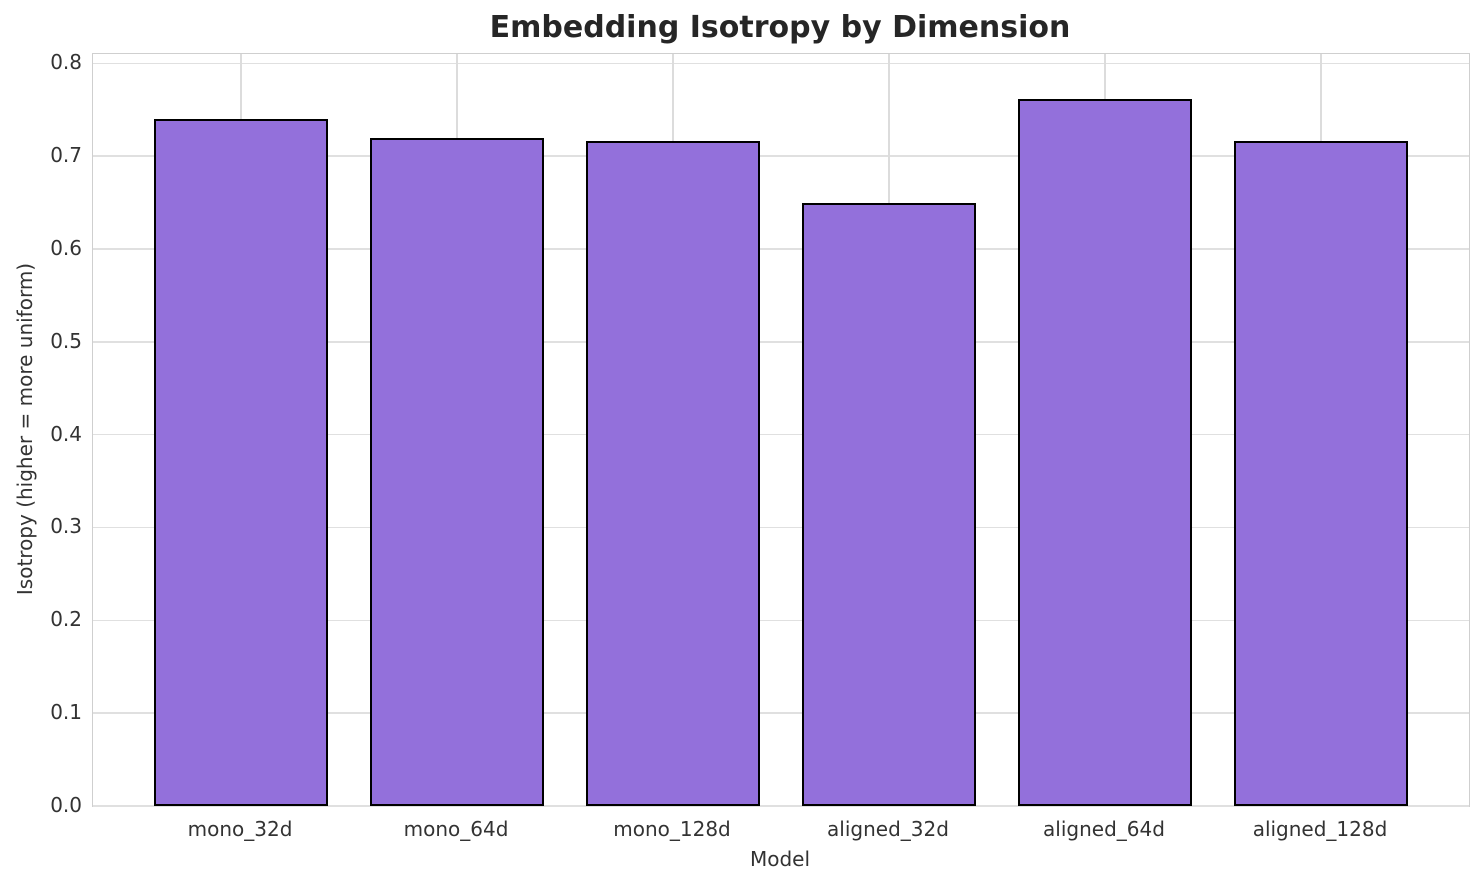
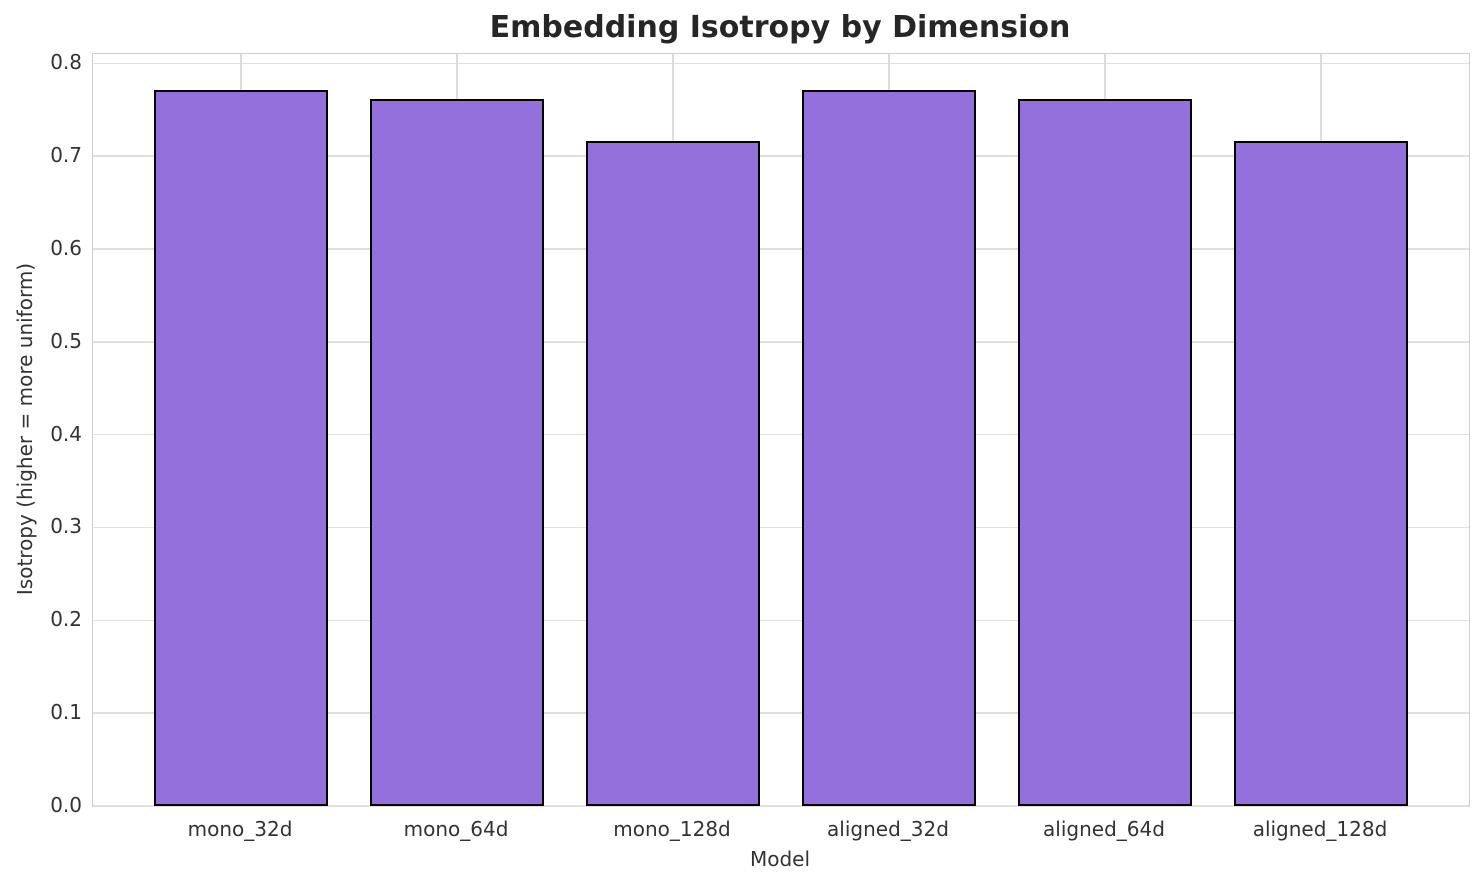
mono_32d: 0.74 -> 0.77
mono_64d: 0.72 -> 0.76
aligned_32d: 0.65 -> 0.77
